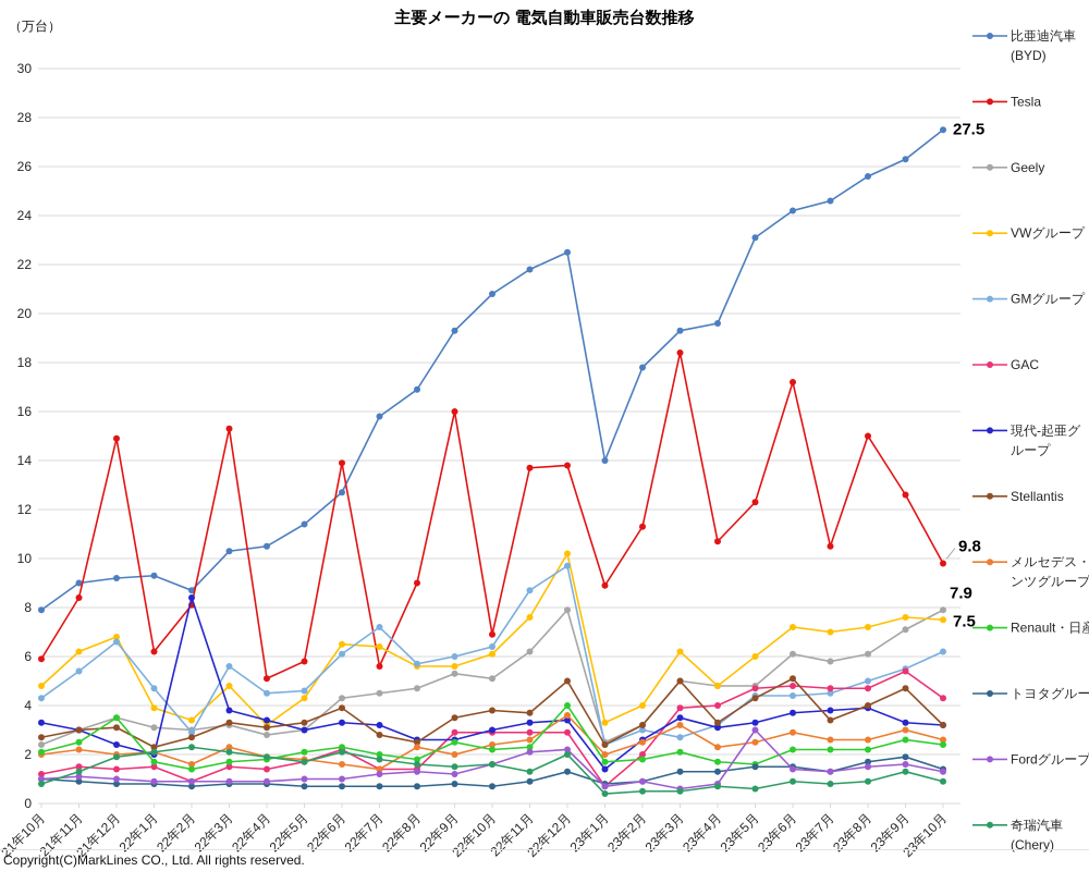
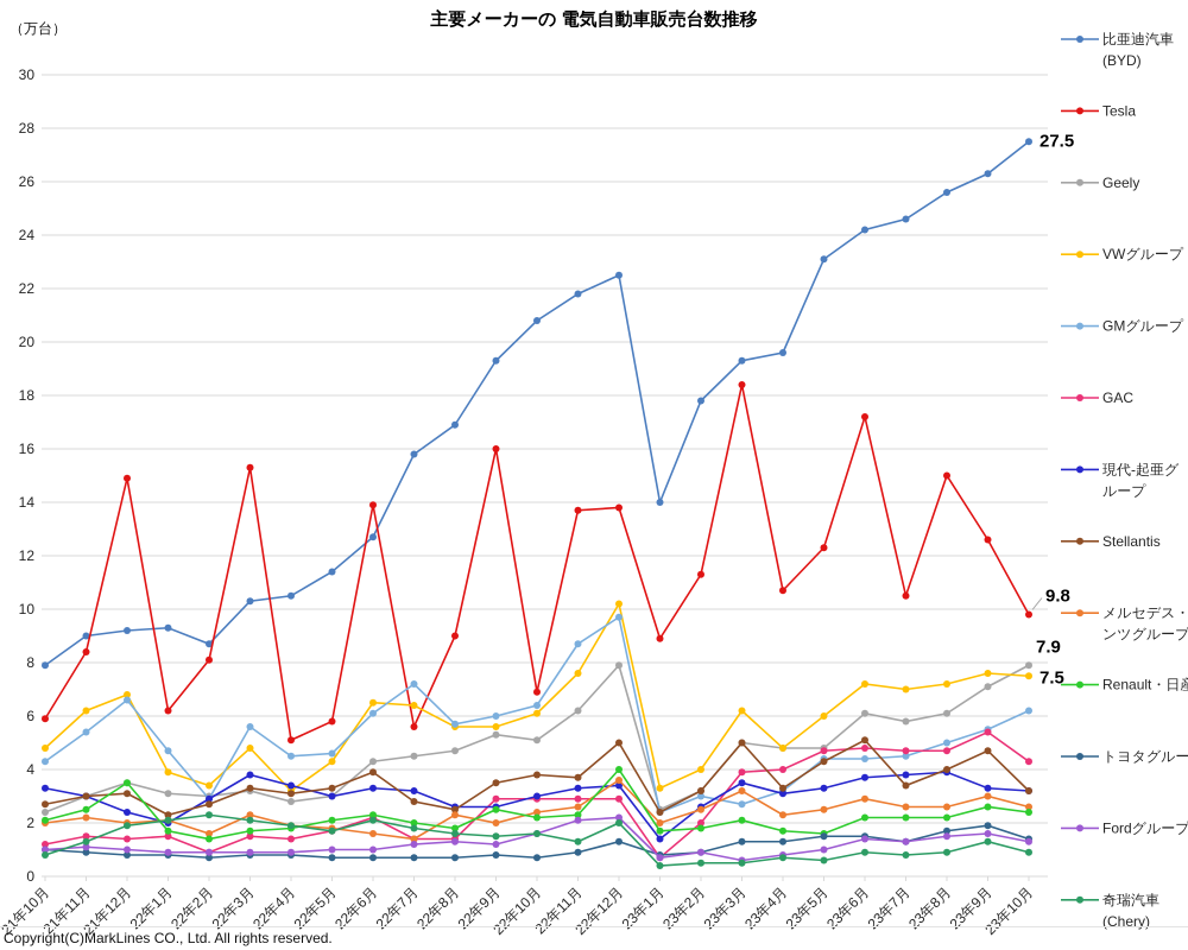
現代-起亜グループ/22年2月: 8.4 -> 2.9
Fordグループ/23年5月: 3.0 -> 1.0
